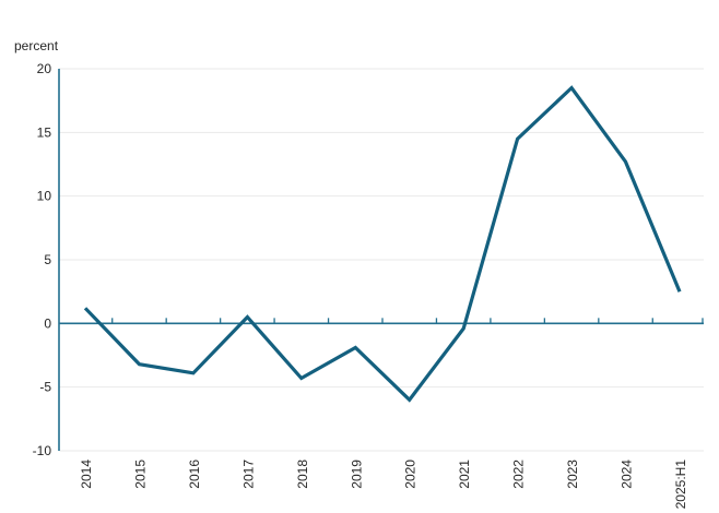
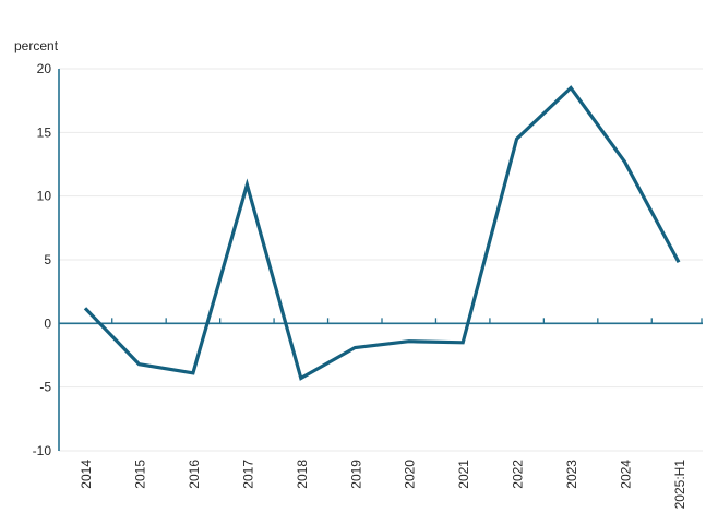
2017: 0.5 -> 10.9
2020: -6.0 -> -1.4
2021: -0.4 -> -1.5
2025:H1: 2.5 -> 4.8
